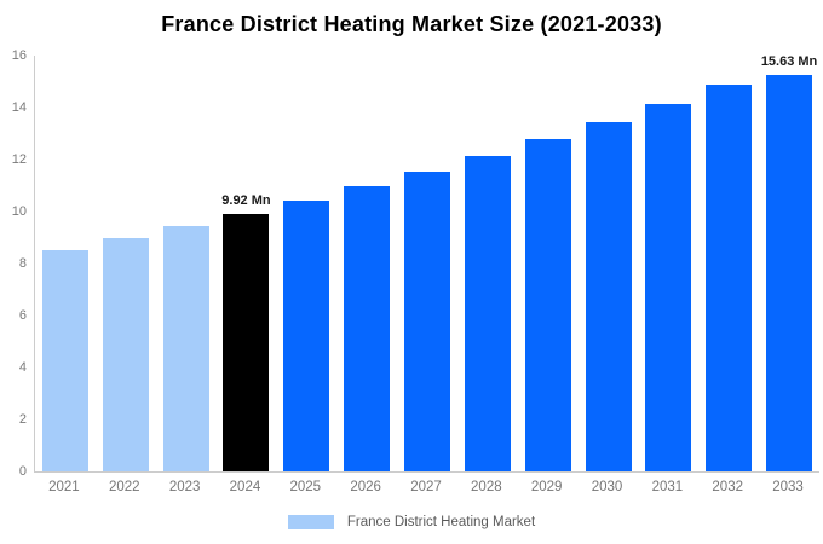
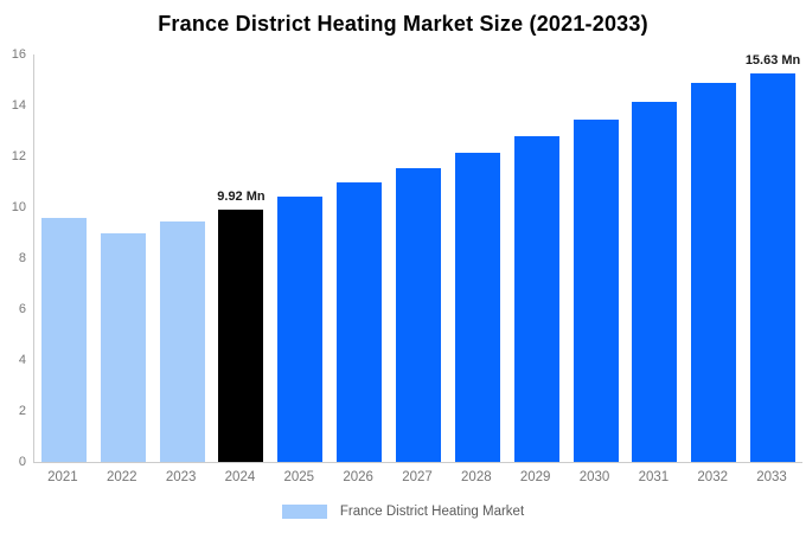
2021: 8.5 -> 9.6
